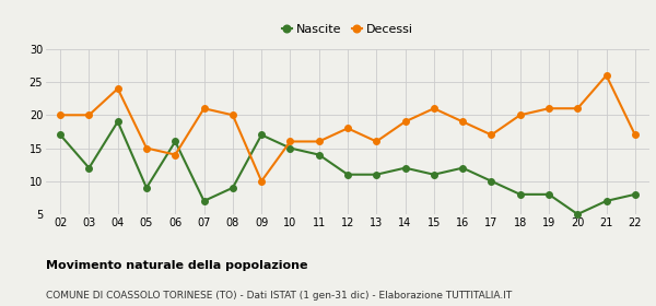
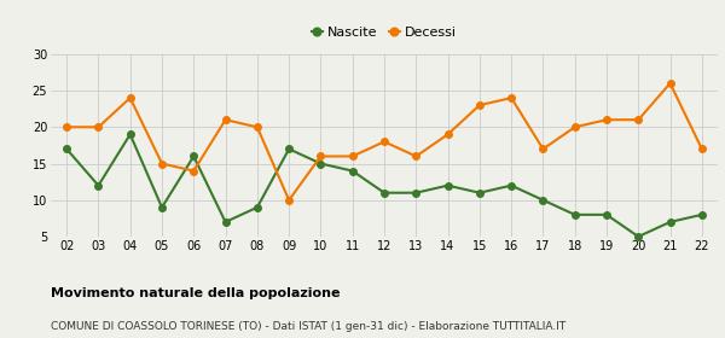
Decessi/15: 21 -> 23
Decessi/16: 19 -> 24
